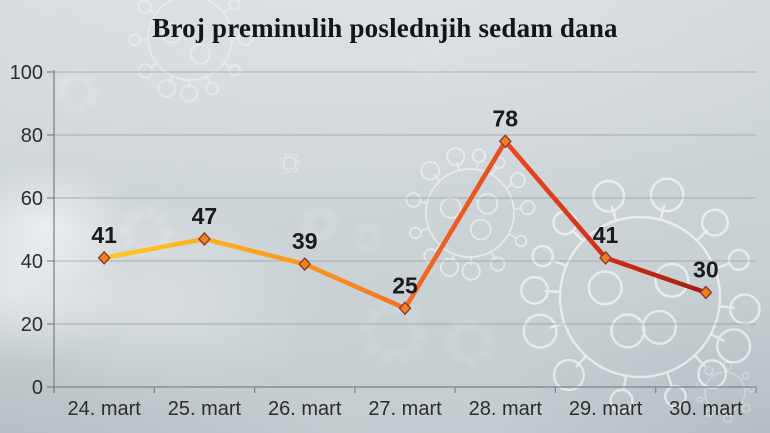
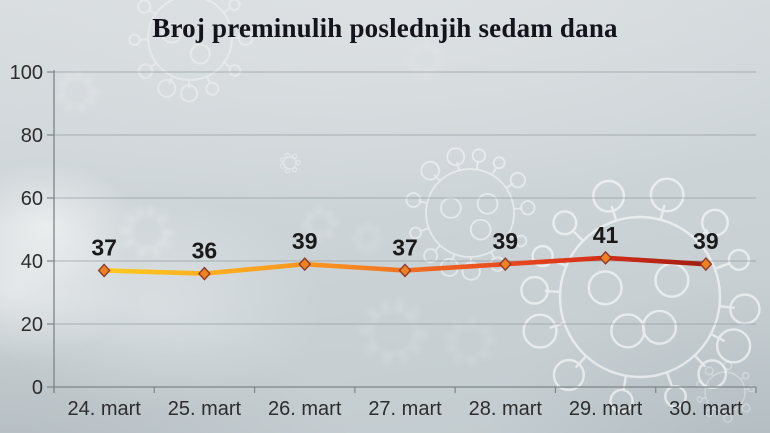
24. mart: 41 -> 37
25. mart: 47 -> 36
27. mart: 25 -> 37
28. mart: 78 -> 39
30. mart: 30 -> 39
